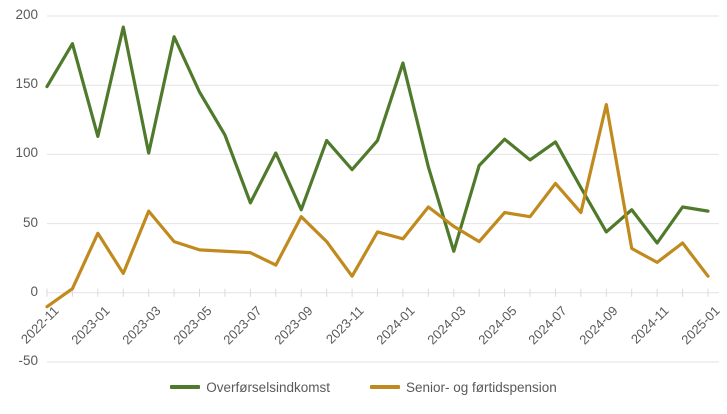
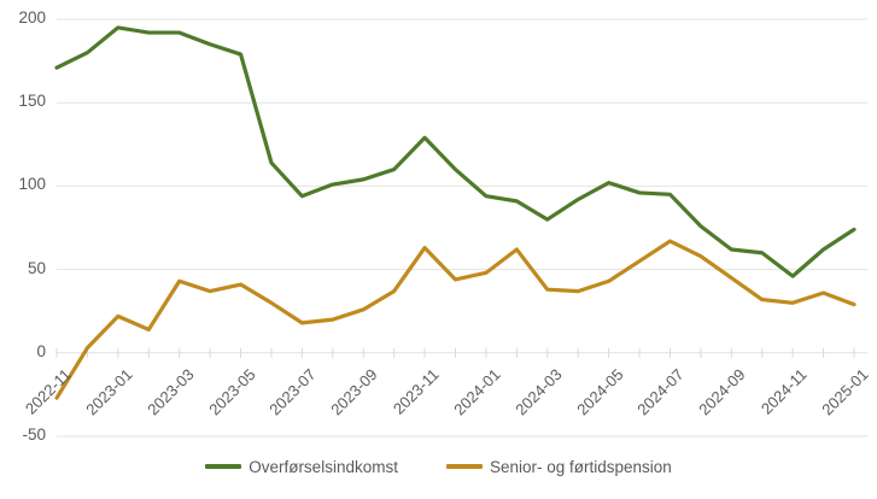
Overførselsindkomst/2022-11: 149 -> 171
Senior- og førtidspension/2022-11: -10 -> -27
Overførselsindkomst/2023-01: 113 -> 195
Senior- og førtidspension/2023-01: 43 -> 22
Overførselsindkomst/2023-03: 101 -> 192
Senior- og førtidspension/2023-03: 59 -> 43
Overførselsindkomst/2023-05: 145 -> 179
Senior- og førtidspension/2023-05: 31 -> 41
Overførselsindkomst/2023-07: 65 -> 94
Senior- og førtidspension/2023-07: 29 -> 18
Overførselsindkomst/2023-09: 60 -> 104
Senior- og førtidspension/2023-09: 55 -> 26
Overførselsindkomst/2023-11: 89 -> 129
Senior- og førtidspension/2023-11: 12 -> 63
Overførselsindkomst/2024-01: 166 -> 94
Senior- og førtidspension/2024-01: 39 -> 48
Overførselsindkomst/2024-03: 30 -> 80
Senior- og førtidspension/2024-03: 48 -> 38
Overførselsindkomst/2024-05: 111 -> 102
Senior- og førtidspension/2024-05: 58 -> 43
Overførselsindkomst/2024-07: 109 -> 95
Senior- og førtidspension/2024-07: 79 -> 67
Overførselsindkomst/2024-09: 44 -> 62
Senior- og førtidspension/2024-09: 136 -> 45
Overførselsindkomst/2024-11: 36 -> 46
Senior- og førtidspension/2024-11: 22 -> 30
Overførselsindkomst/2025-01: 59 -> 74
Senior- og førtidspension/2025-01: 12 -> 29
